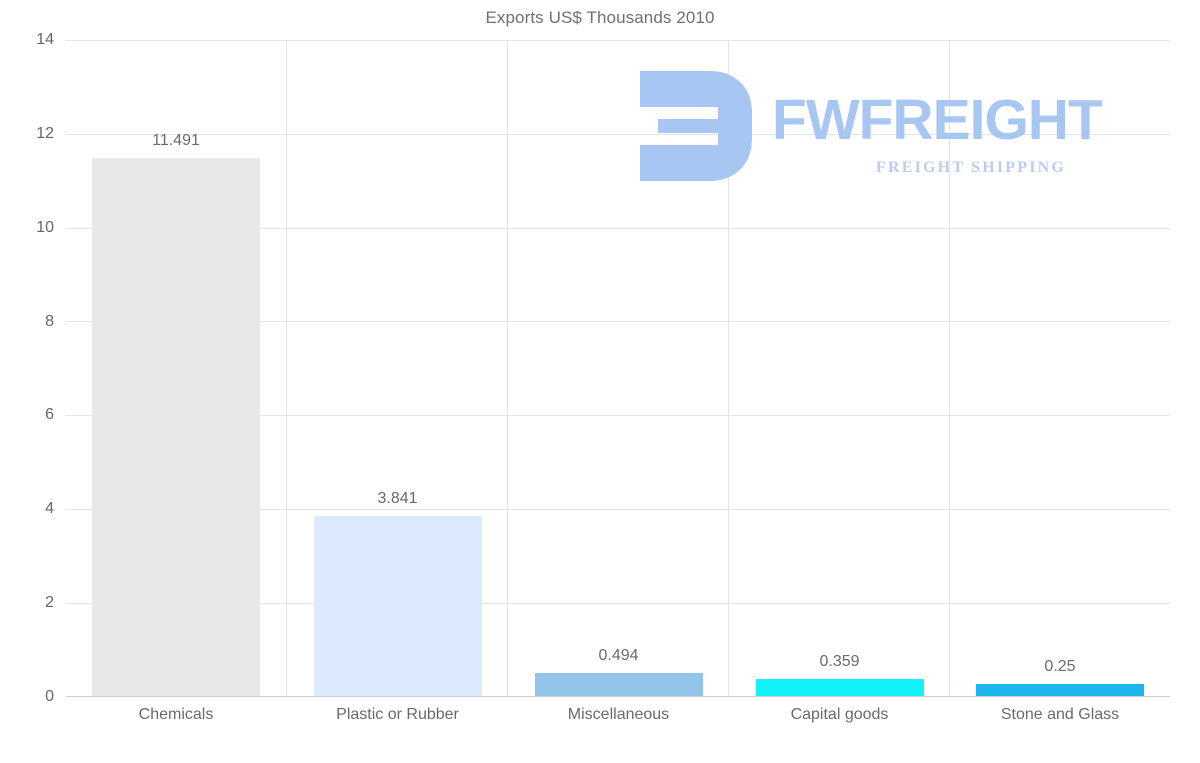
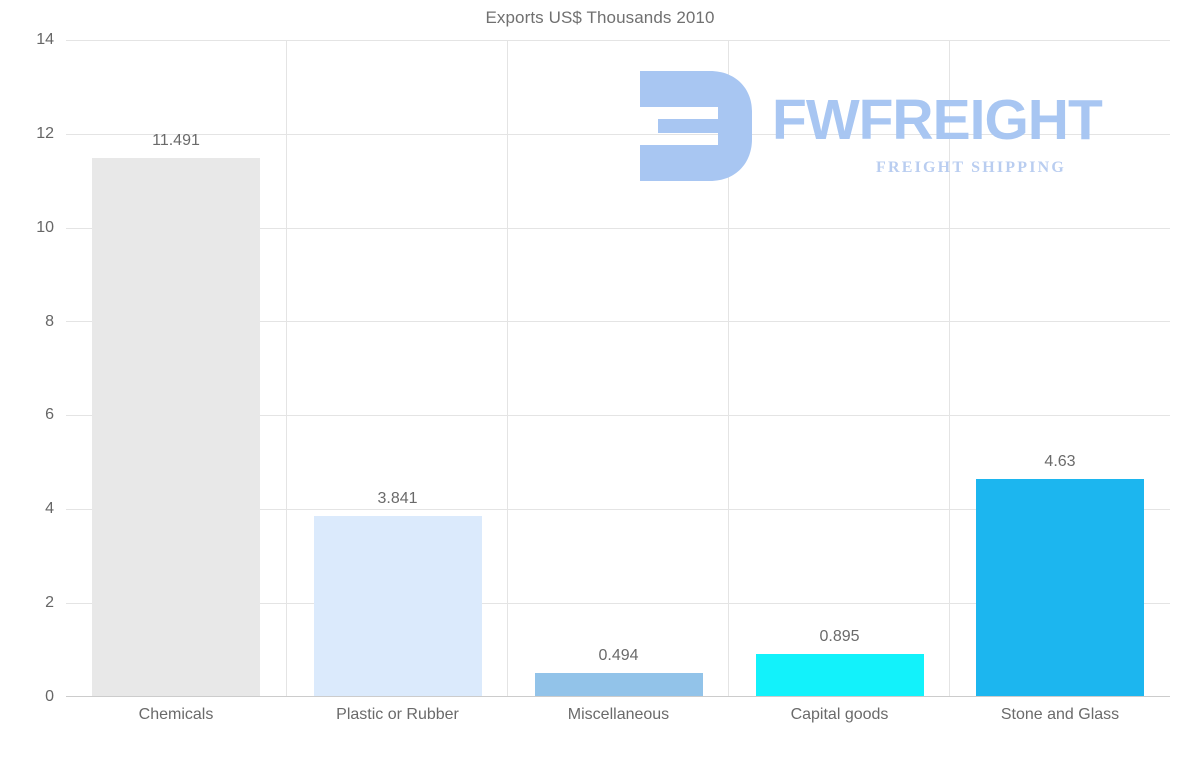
Capital goods: 0.359 -> 0.895
Stone and Glass: 0.25 -> 4.63
